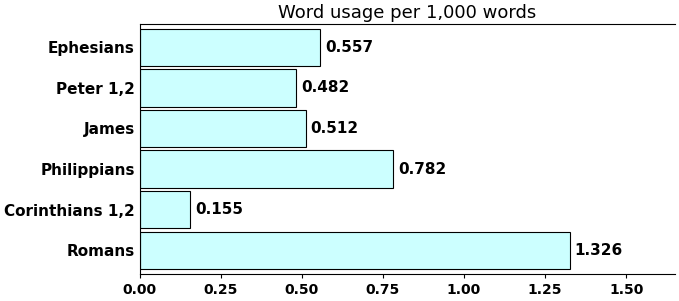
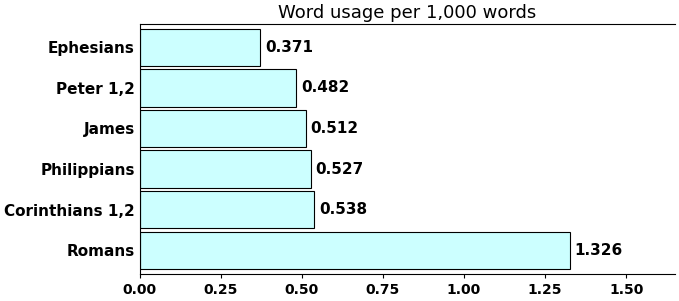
Ephesians: 0.557 -> 0.371
Philippians: 0.782 -> 0.527
Corinthians 1,2: 0.155 -> 0.538
